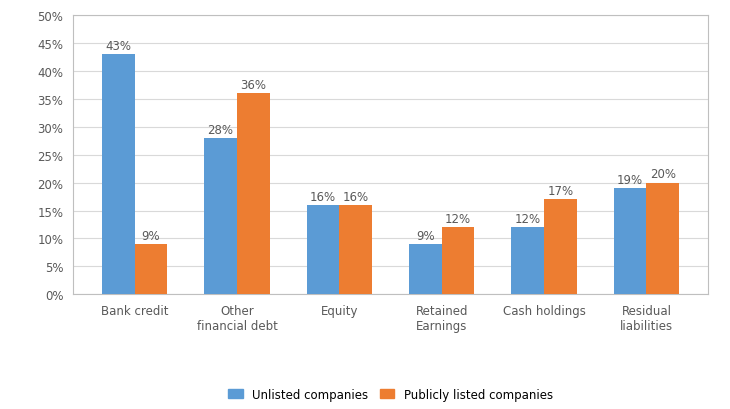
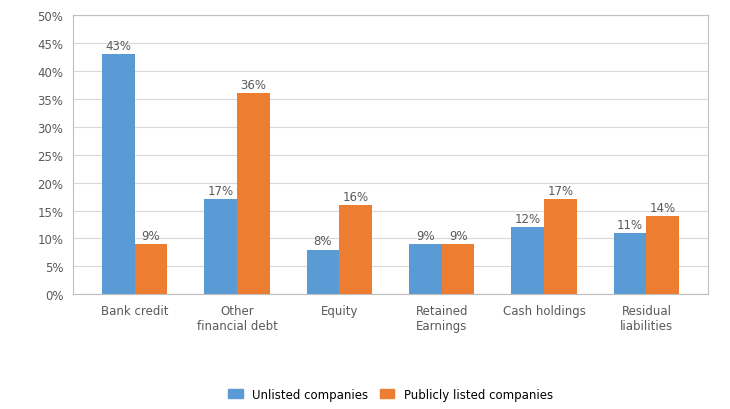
Unlisted companies/Other financial debt: 28% -> 17%
Unlisted companies/Equity: 16% -> 8%
Publicly listed companies/Retained Earnings: 12% -> 9%
Unlisted companies/Residual liabilities: 19% -> 11%
Publicly listed companies/Residual liabilities: 20% -> 14%
